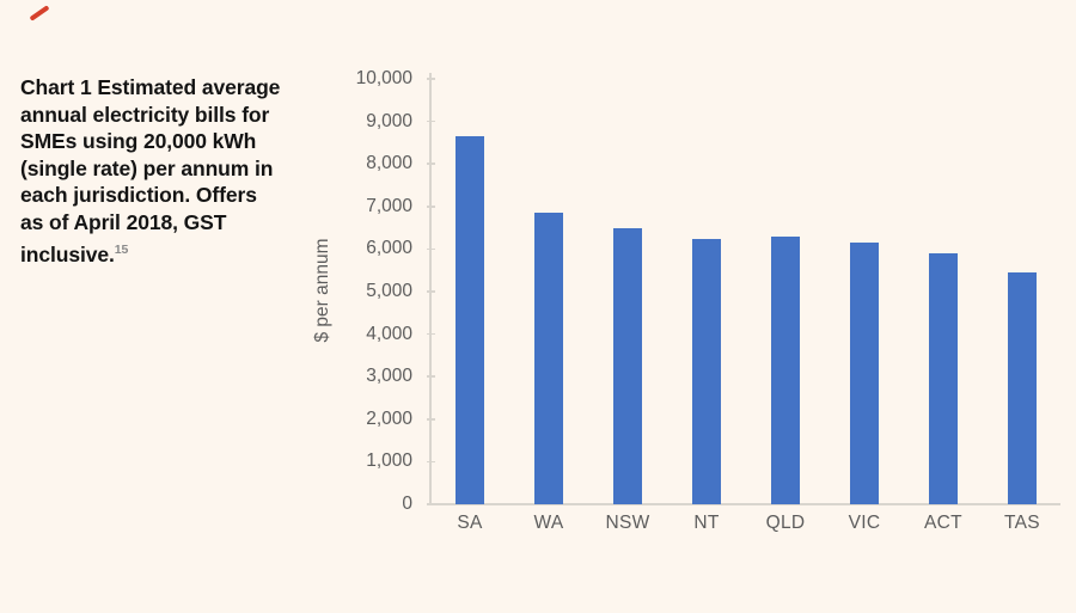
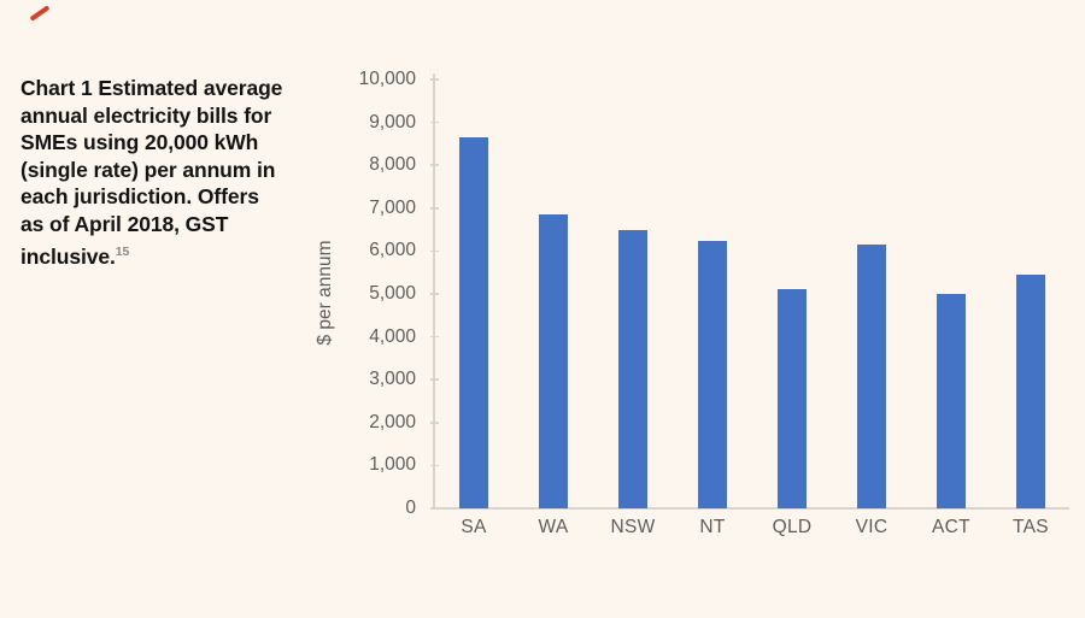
QLD: 6300 -> 5100
ACT: 5900 -> 5000
